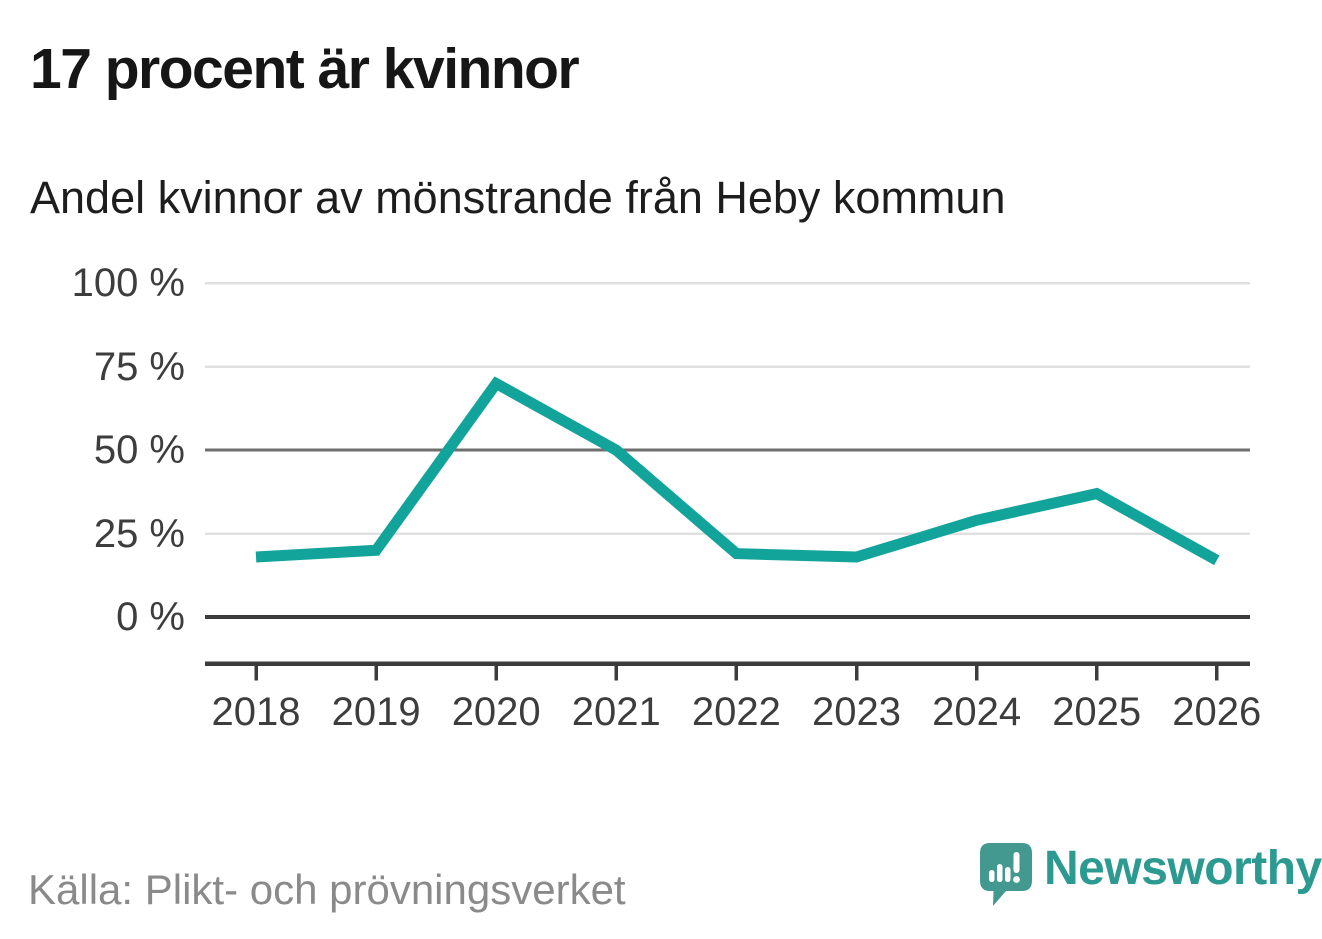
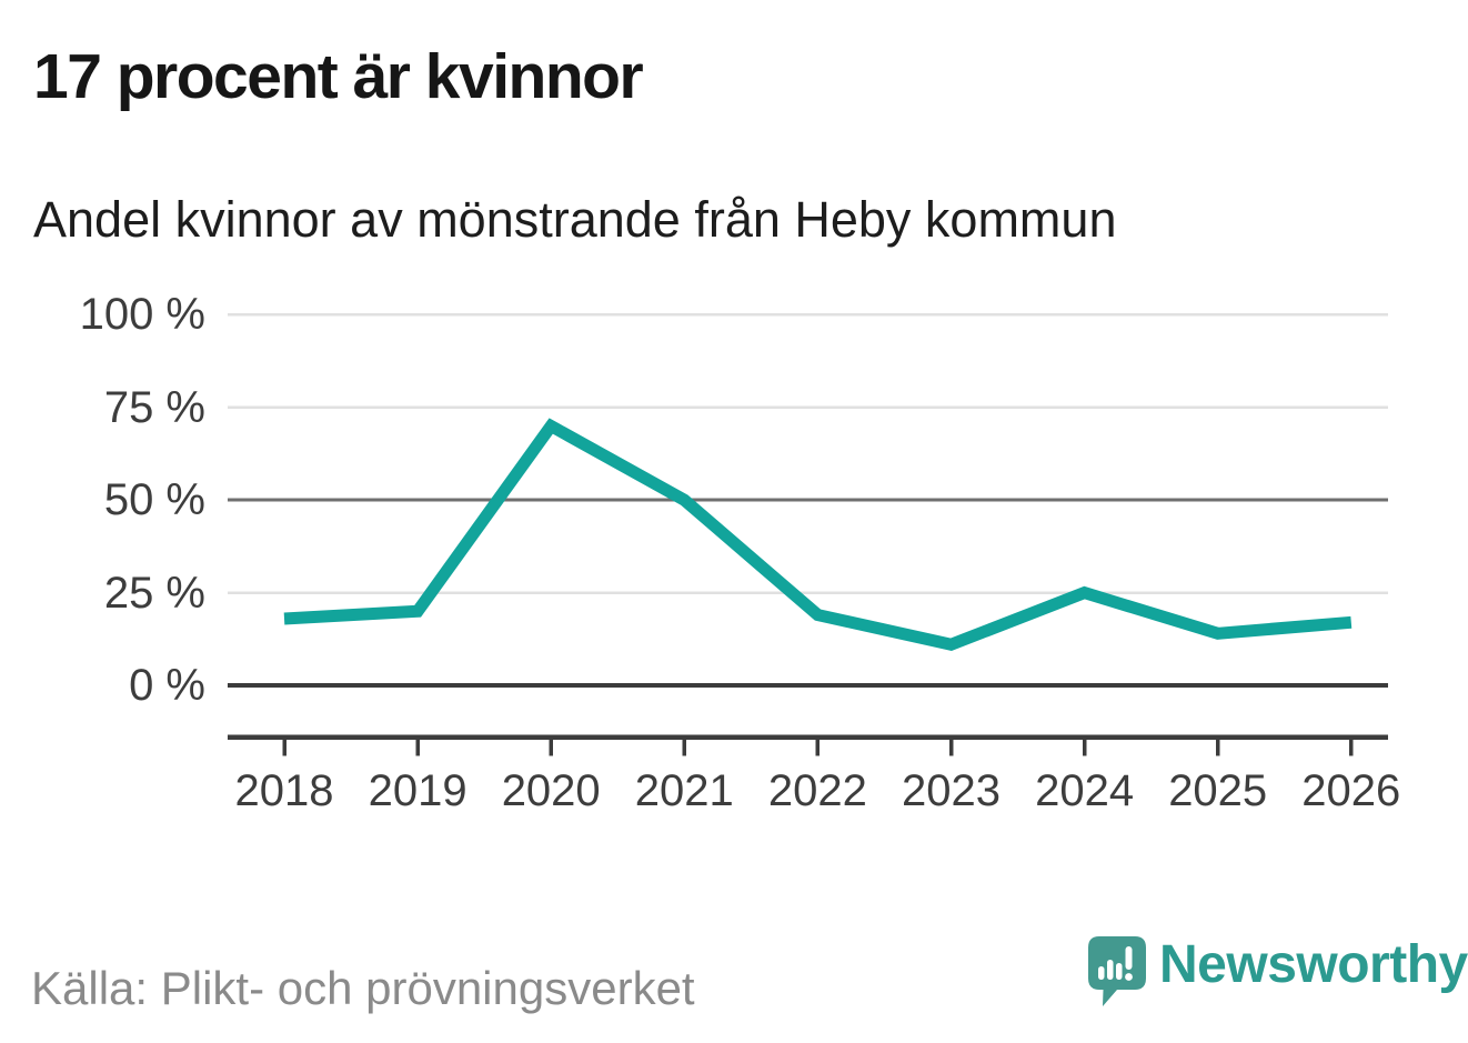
2023: 18% -> 11%
2024: 29% -> 25%
2025: 37% -> 14%
